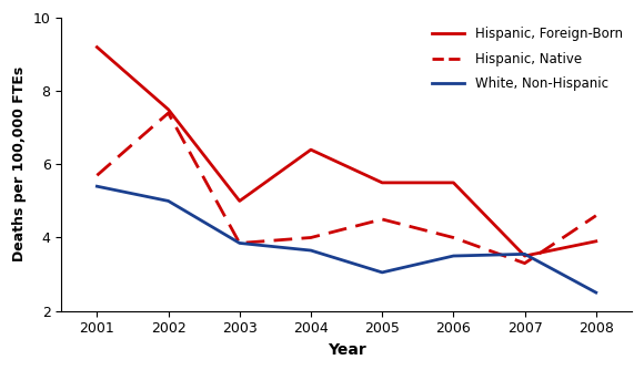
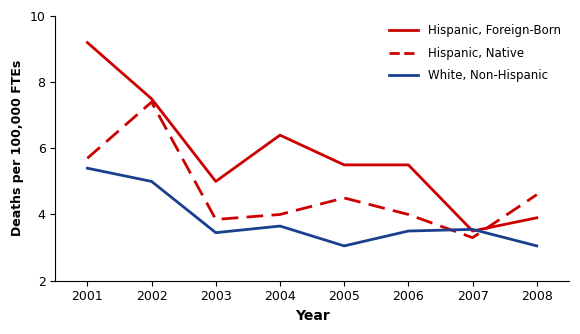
White, Non-Hispanic/2003: 3.85 -> 3.45
White, Non-Hispanic/2008: 2.50 -> 3.05
